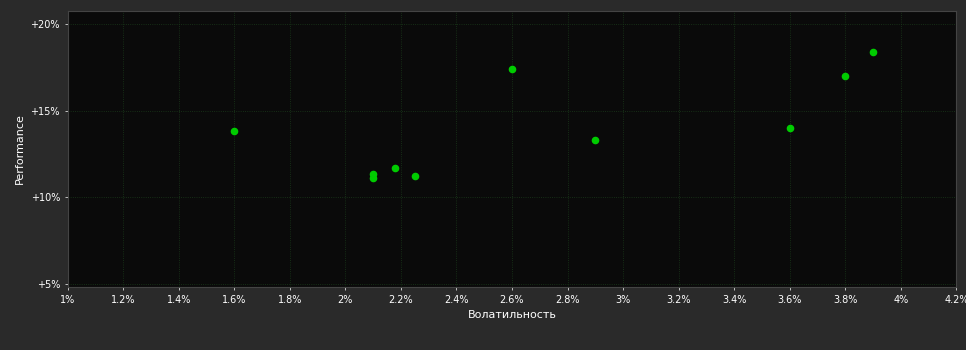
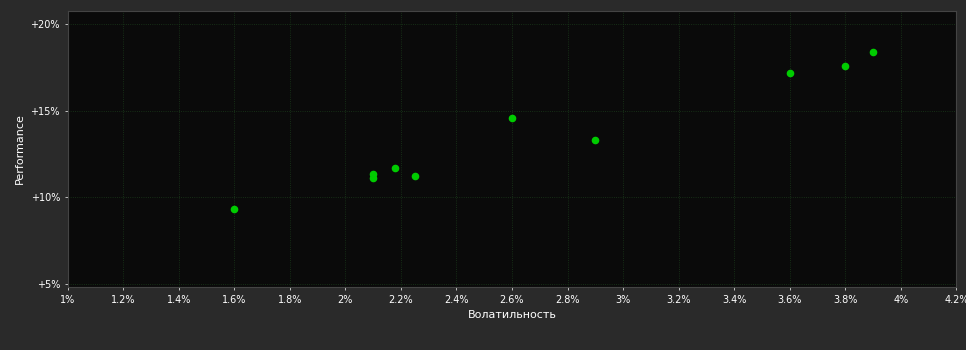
1.6%: 13.8% -> 9.3%
2.6%: 17.4% -> 14.6%
3.6%: 14.0% -> 17.2%
3.8%: 17.0% -> 17.6%
